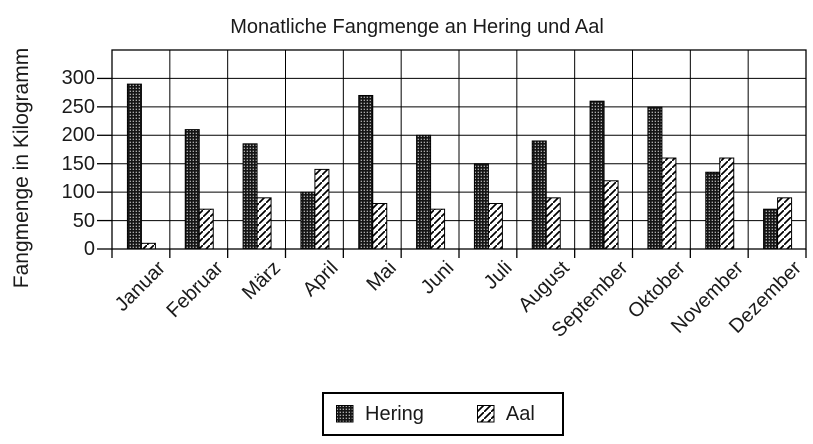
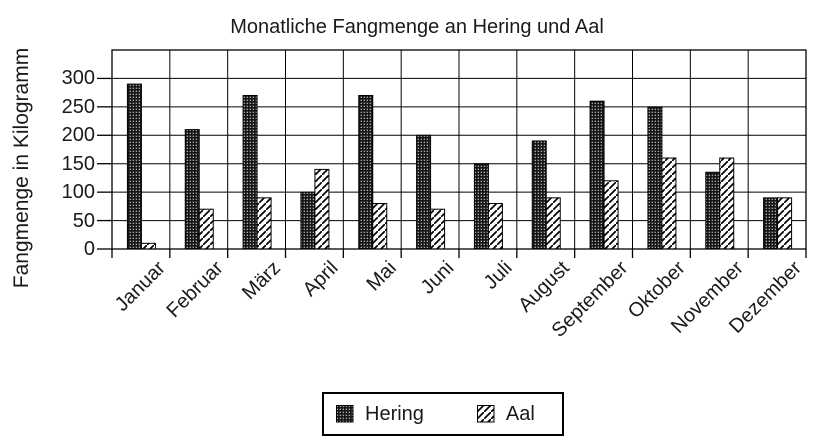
Hering/März: 180 -> 270
Hering/Dezember: 70 -> 90
